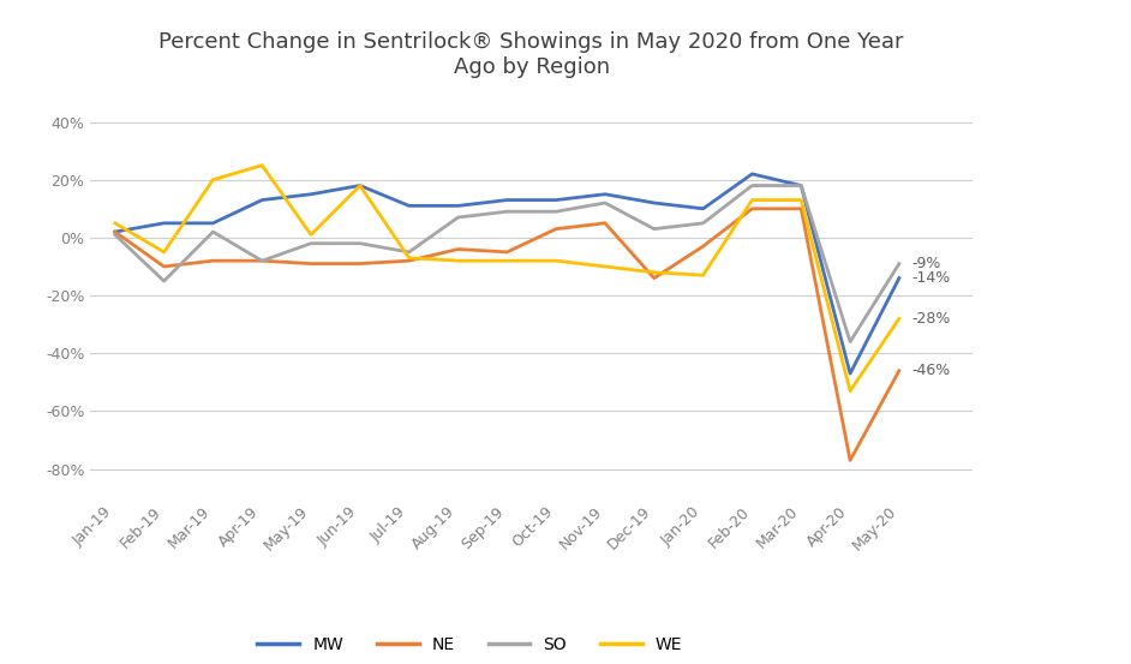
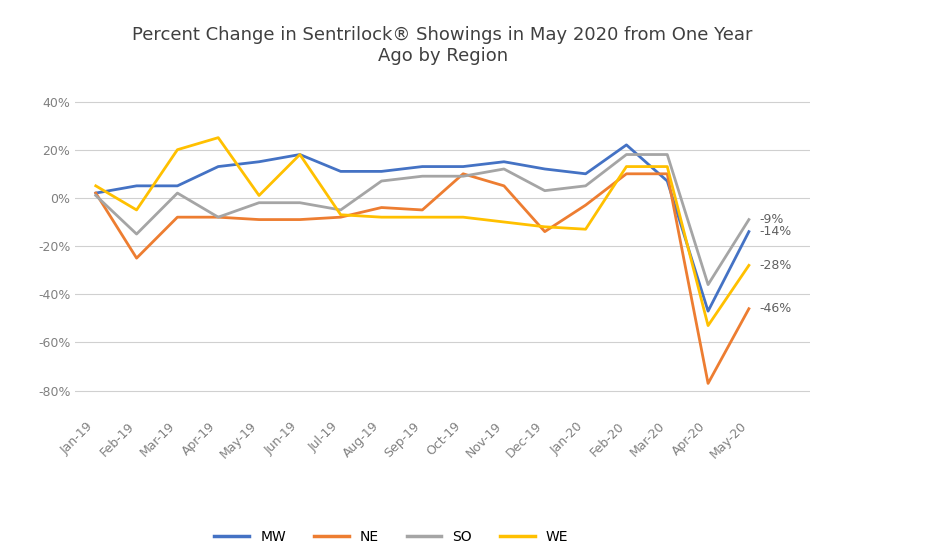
NE/Feb-19: -10% -> -25%
NE/Oct-19: 3% -> 10%
MW/Mar-20: 18% -> 7%
